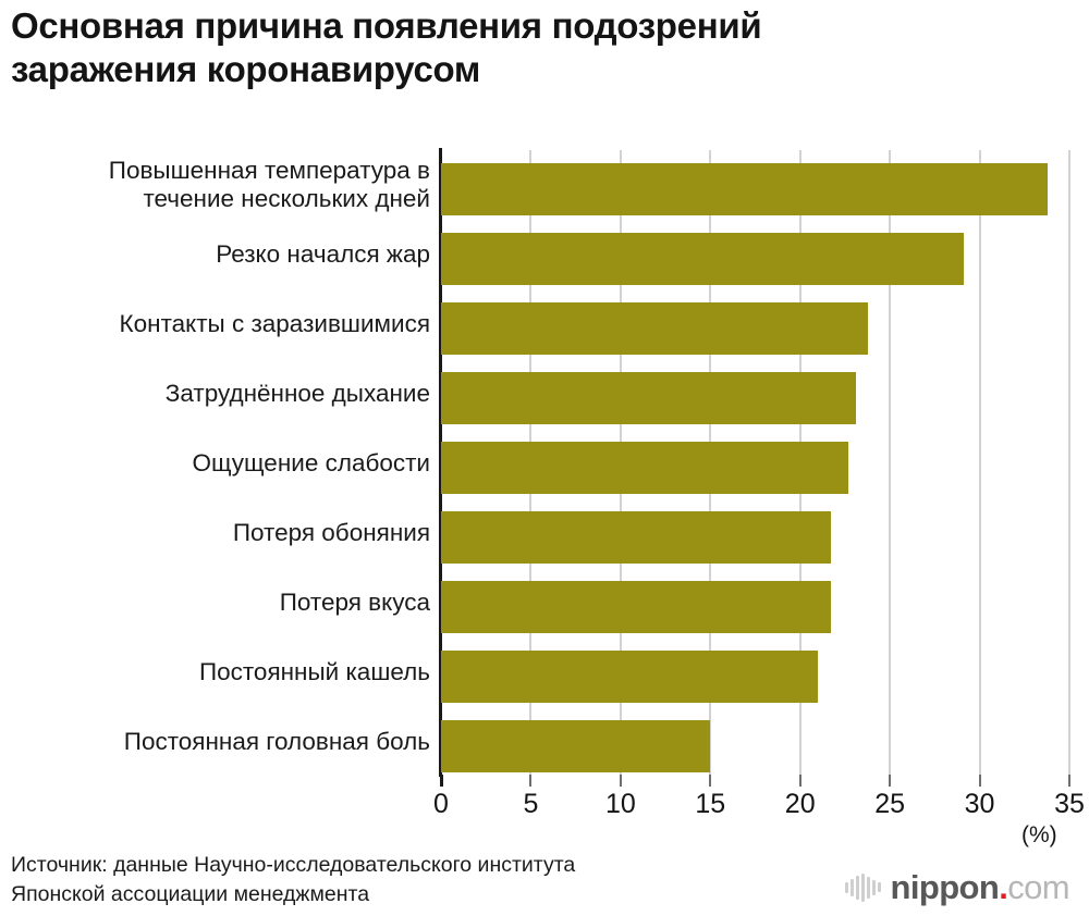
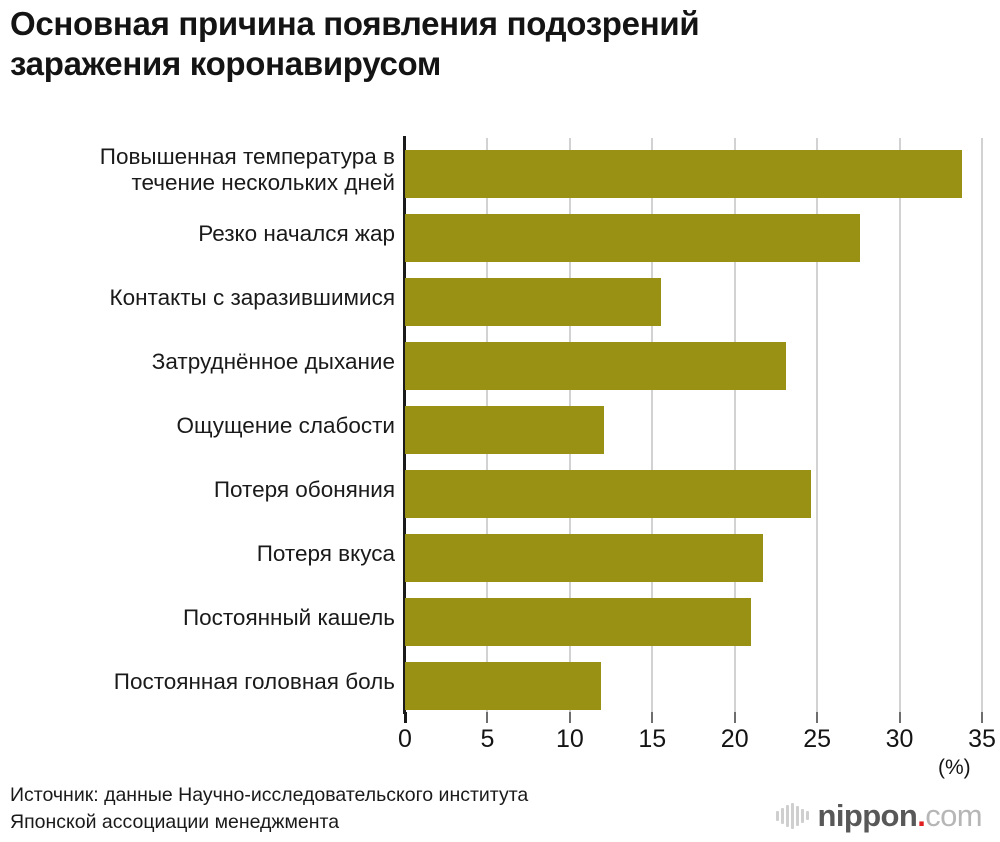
Резко начался жар: 29.1 -> 27.6
Контакты с заразившимися: 23.8 -> 15.5
Ощущение слабости: 22.7 -> 12.1
Потеря обоняния: 21.7 -> 24.6
Постоянная головная боль: 15.0 -> 11.9
